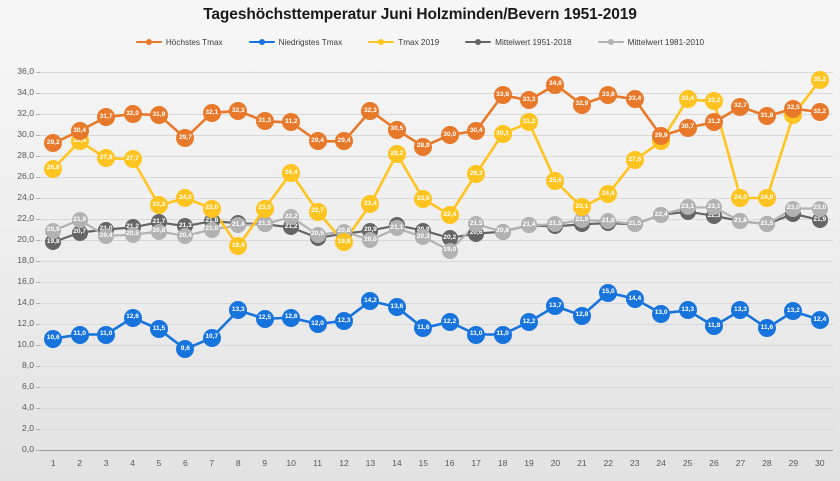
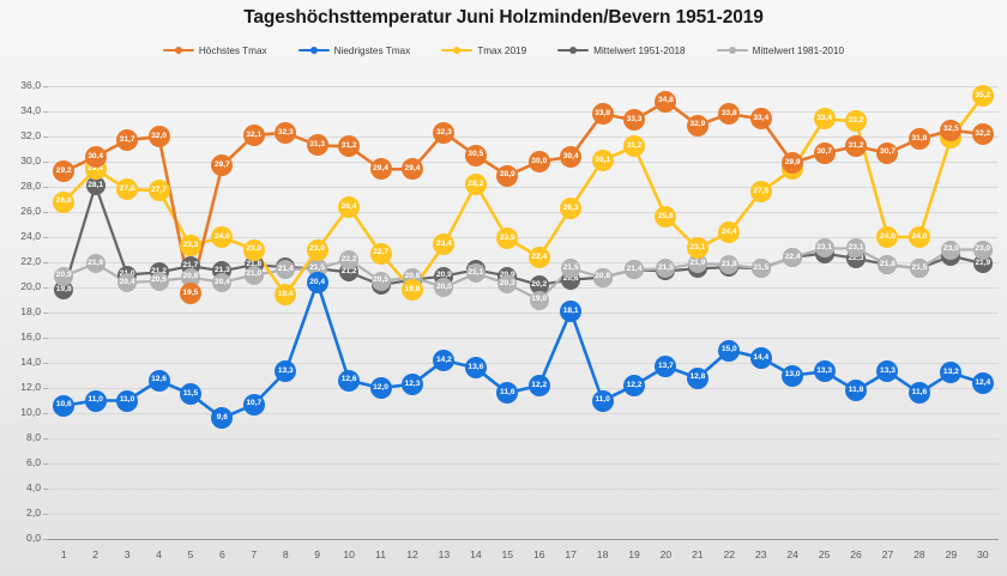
Mittelwert 1951-2018/2: 20,7 -> 28,1
Höchstes Tmax/5: 31,9 -> 19,5
Niedrigstes Tmax/9: 12,5 -> 20,4
Niedrigstes Tmax/17: 11,0 -> 18,1
Höchstes Tmax/27: 32,7 -> 30,7
